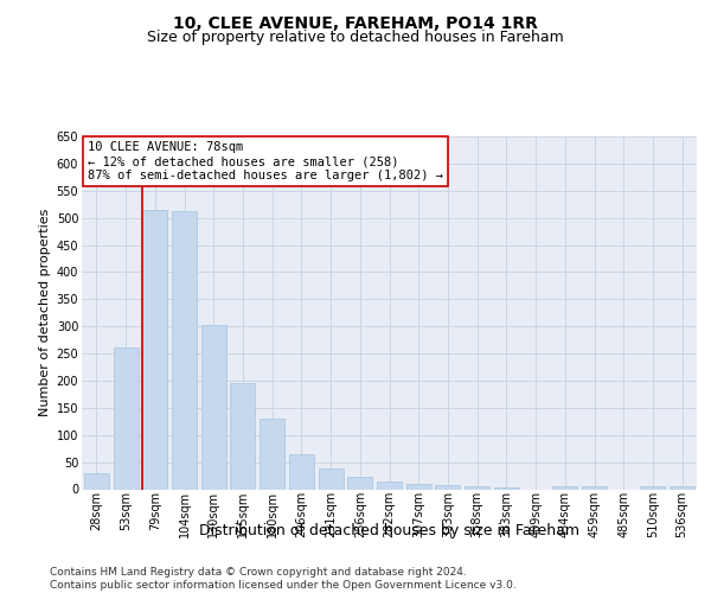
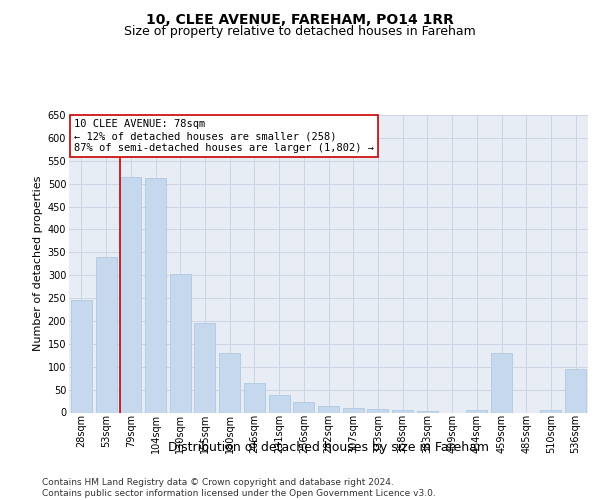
28sqm: 30 -> 245
53sqm: 262 -> 340
459sqm: 5 -> 130
536sqm: 5 -> 95
